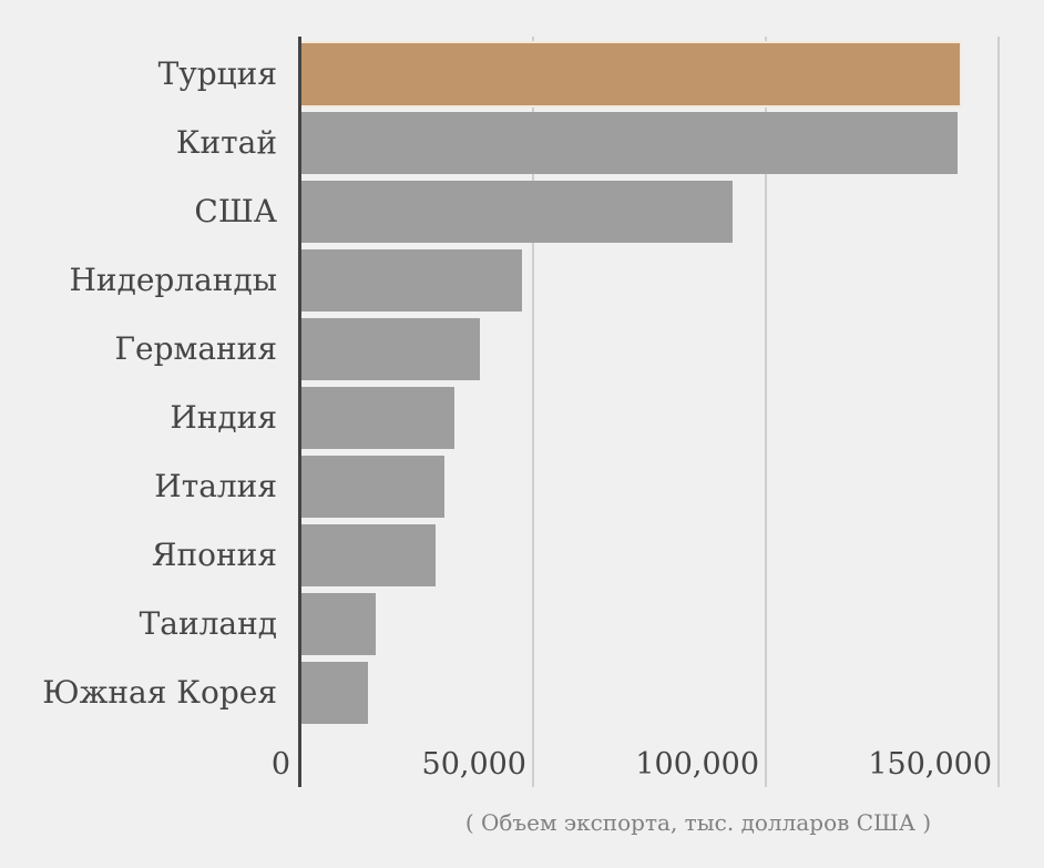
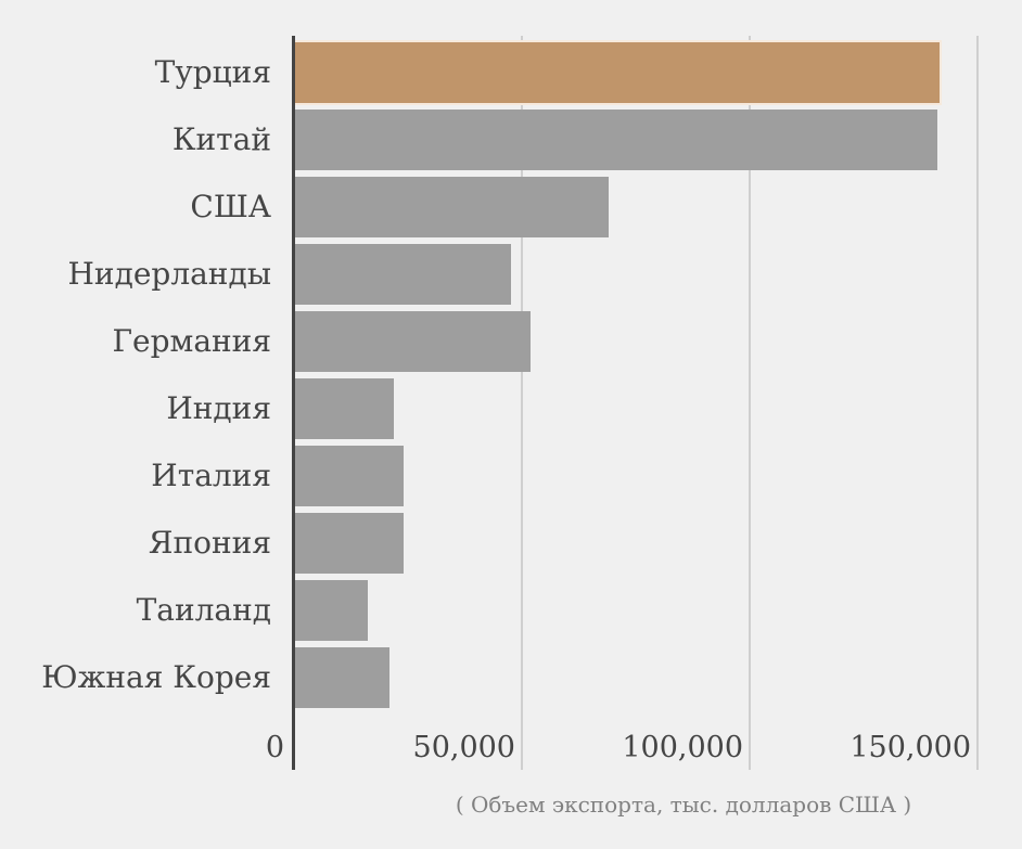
США: 93000 -> 69000
Германия: 39000 -> 52000
Индия: 33000 -> 22000
Италия: 31000 -> 24000
Япония: 29000 -> 24000
Южная Корея: 15000 -> 21000
